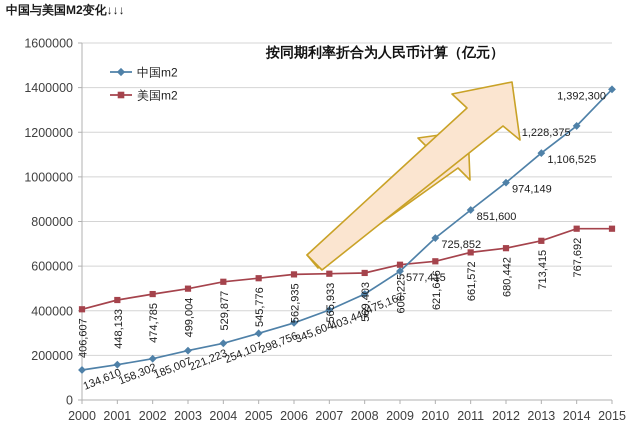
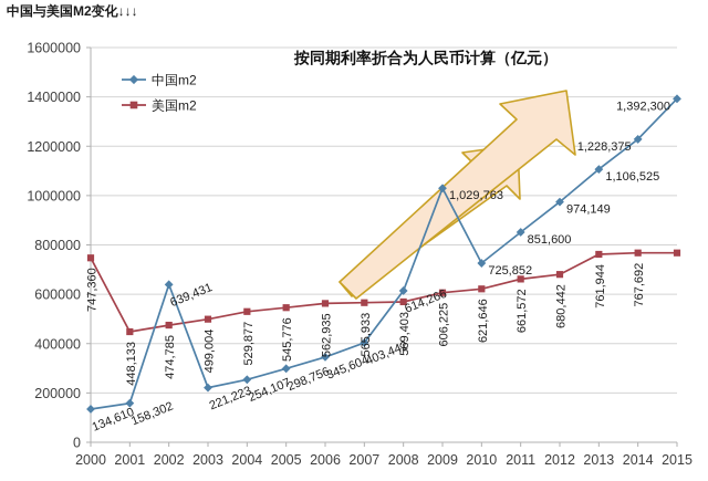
美国m2/2000: 406,607 -> 747,360
中国m2/2002: 185,007 -> 639,431
中国m2/2008: 475,167 -> 614,266
中国m2/2009: 577,415 -> 1,029,763
美国m2/2013: 713,415 -> 761,944
